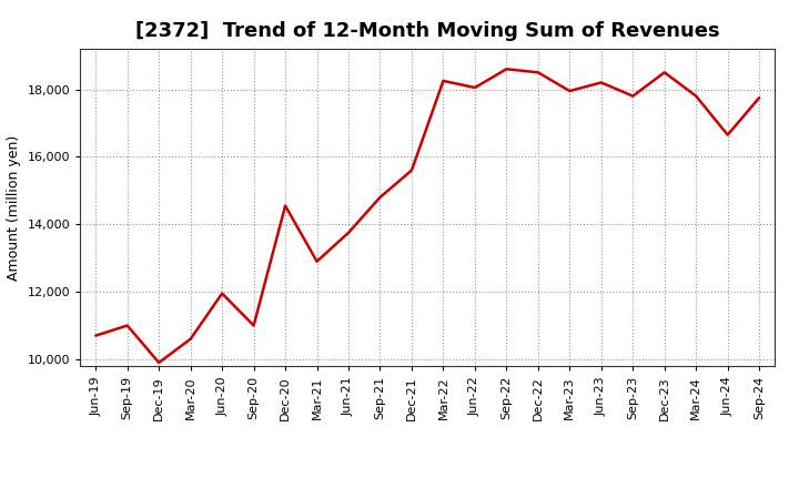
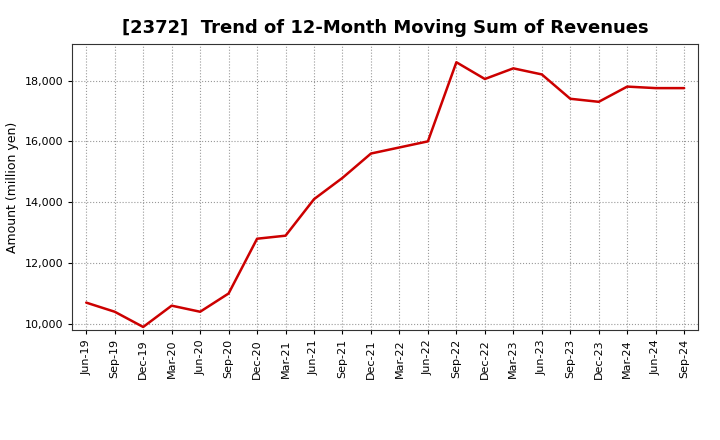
Sep-19: 11,000 -> 10,400
Jun-20: 11,950 -> 10,400
Dec-20: 14,550 -> 12,800
Jun-21: 13,750 -> 14,100
Mar-22: 18,250 -> 15,800
Jun-22: 18,050 -> 16,000
Dec-22: 18,500 -> 18,050
Mar-23: 17,950 -> 18,400
Sep-23: 17,800 -> 17,400
Dec-23: 18,500 -> 17,300
Jun-24: 16,650 -> 17,750
